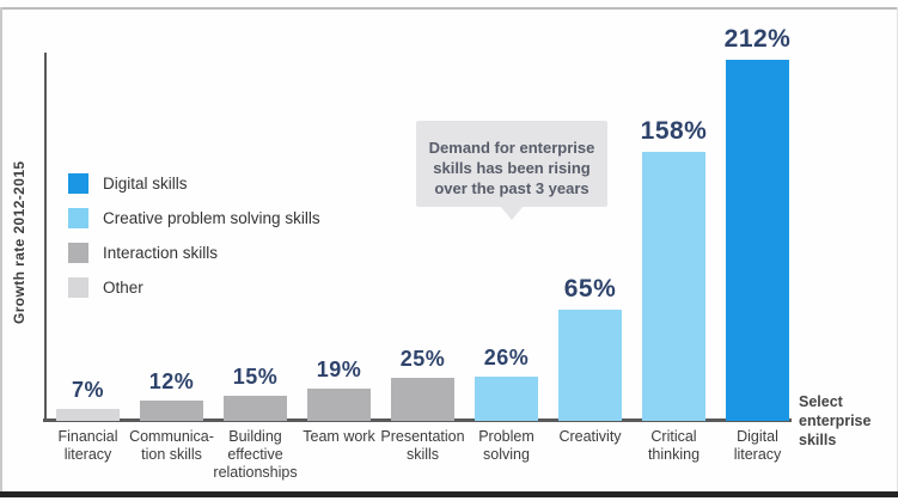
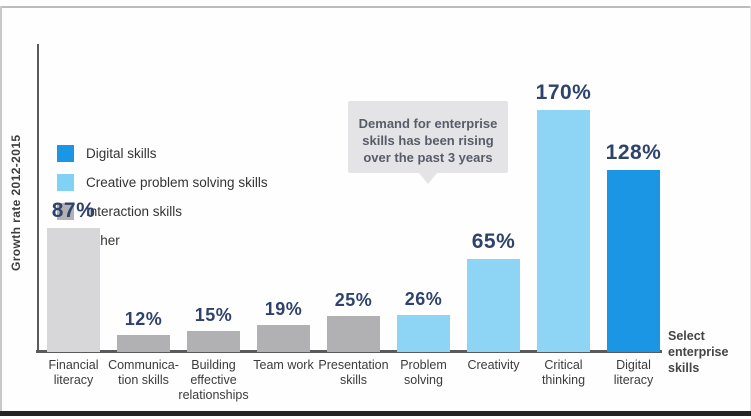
Financial literacy: 7% -> 87%
Critical thinking: 158% -> 170%
Digital literacy: 212% -> 128%
